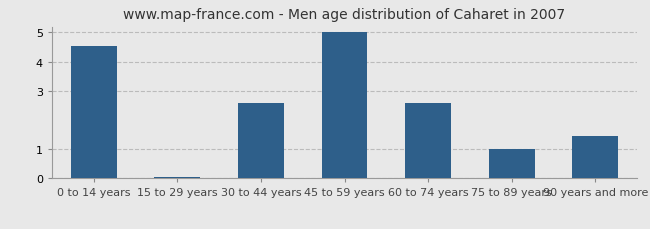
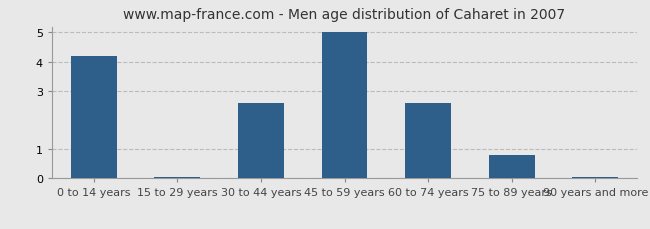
0 to 14 years: 4.55 -> 4.20
75 to 89 years: 1.00 -> 0.80
90 years and more: 1.45 -> 0.05
